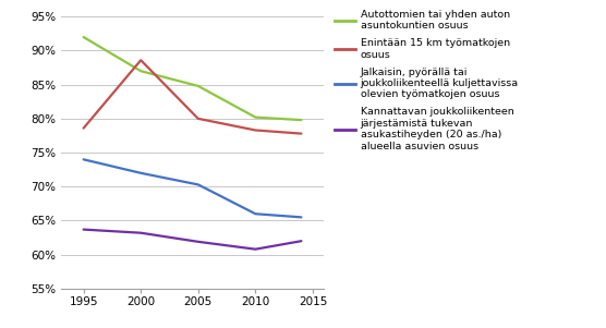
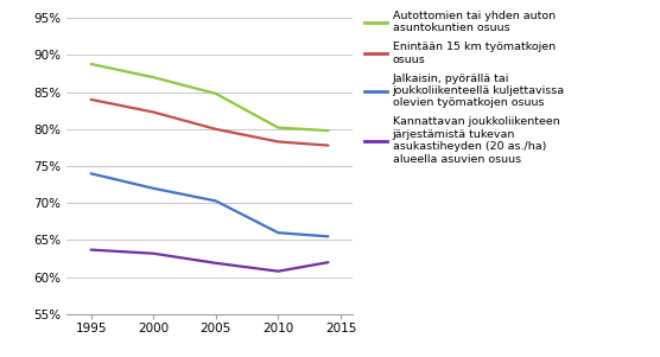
Autottomien tai yhden auton asuntokuntien osuus/1995: 92.0% -> 88.8%
Enintään 15 km työmatkojen osuus/1995: 78.6% -> 84.0%
Enintään 15 km työmatkojen osuus/2000: 88.6% -> 82.3%
